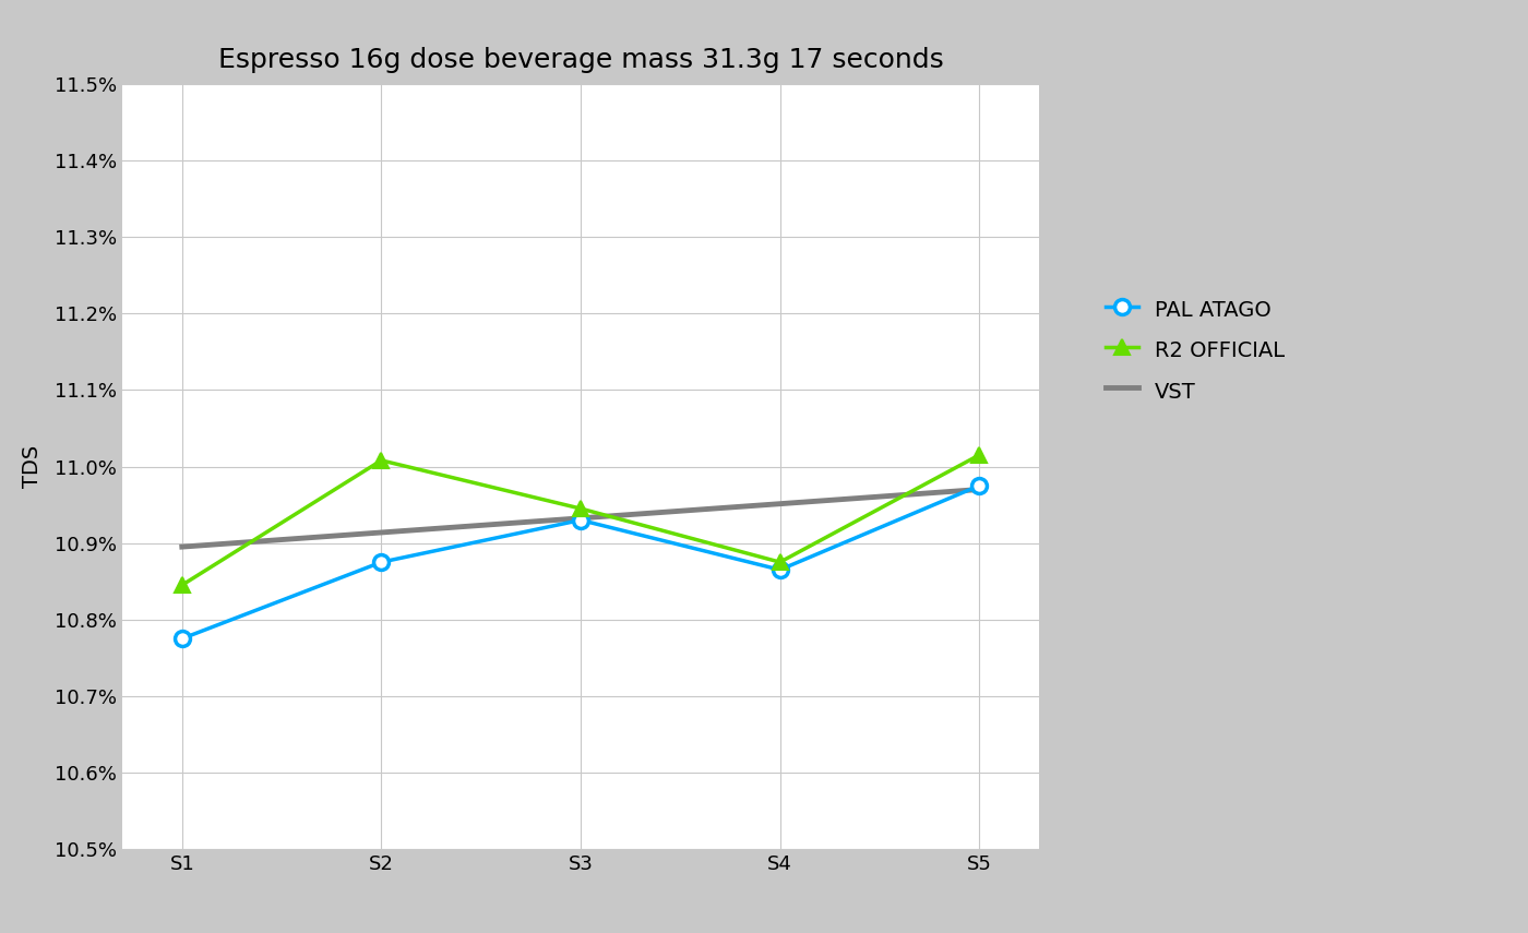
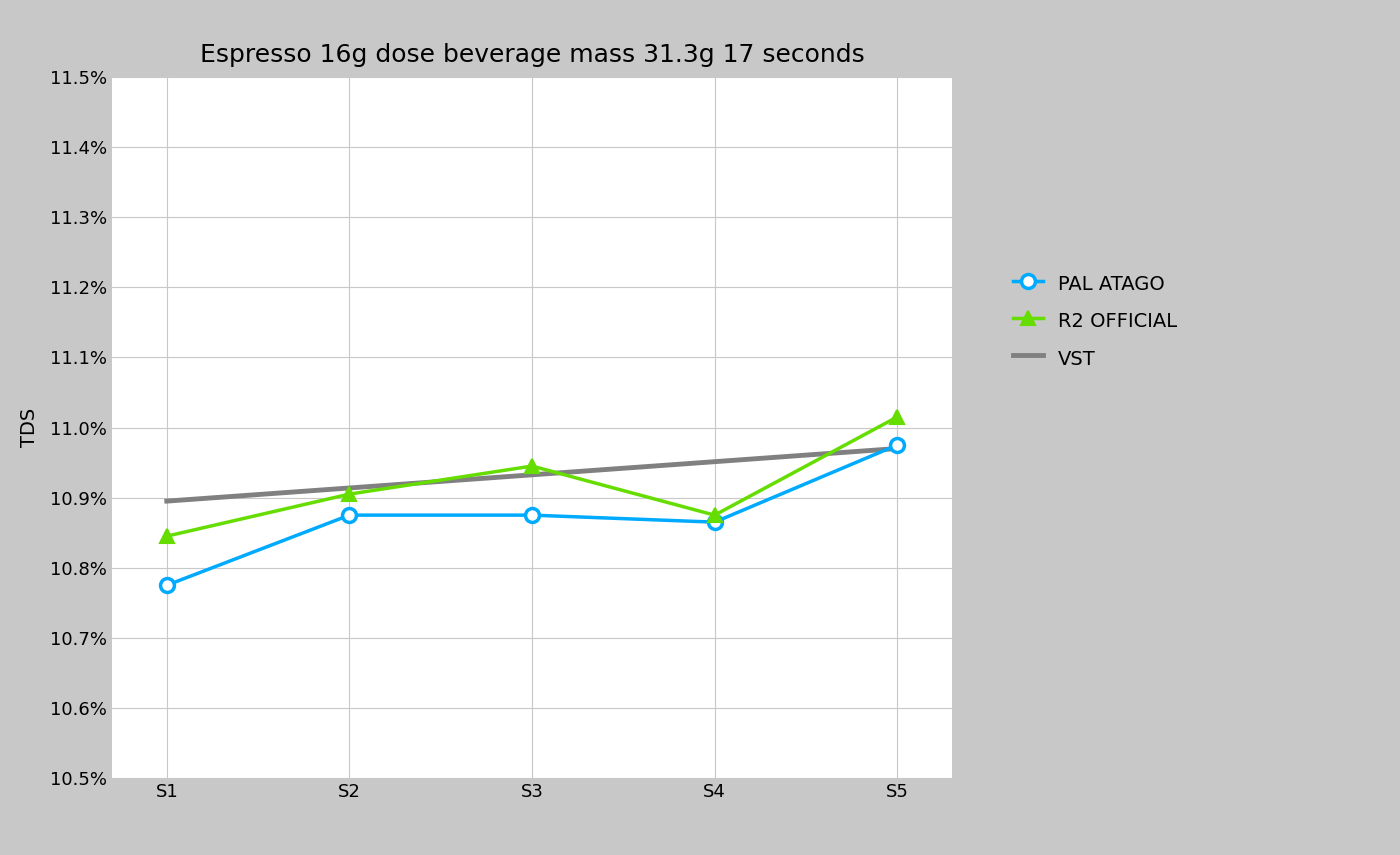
R2 OFFICIAL/S2: 11.008% -> 10.905%
PAL ATAGO/S3: 10.930% -> 10.875%
